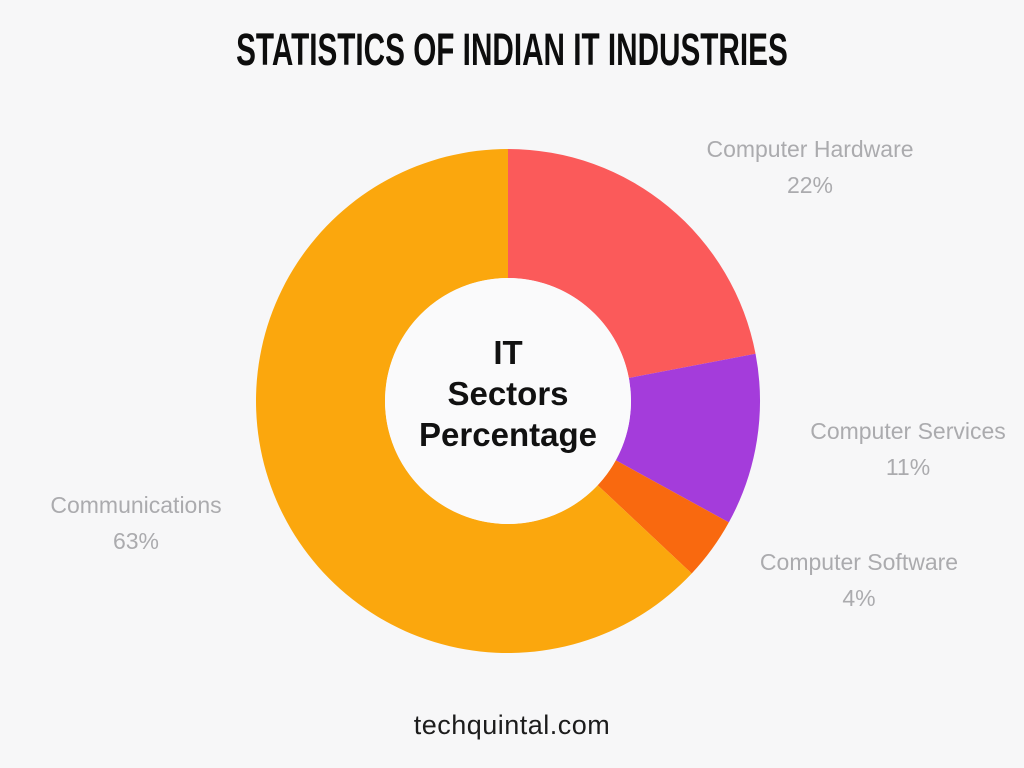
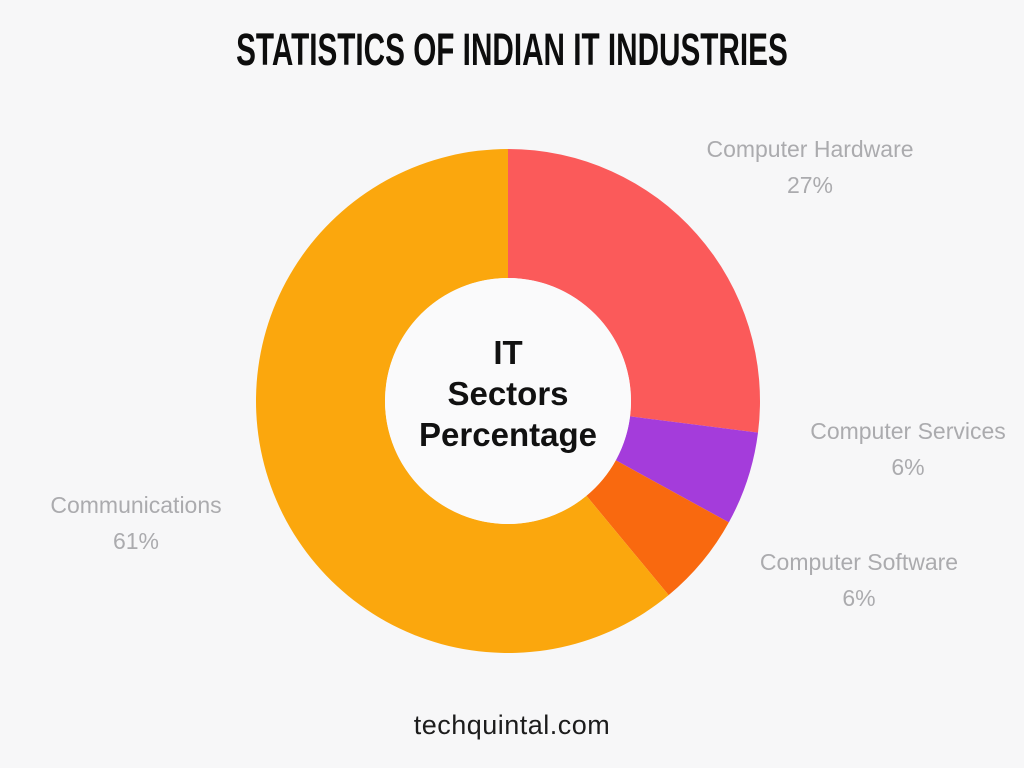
Computer Hardware: 22% -> 27%
Computer Services: 11% -> 6%
Computer Software: 4% -> 6%
Communications: 63% -> 61%
